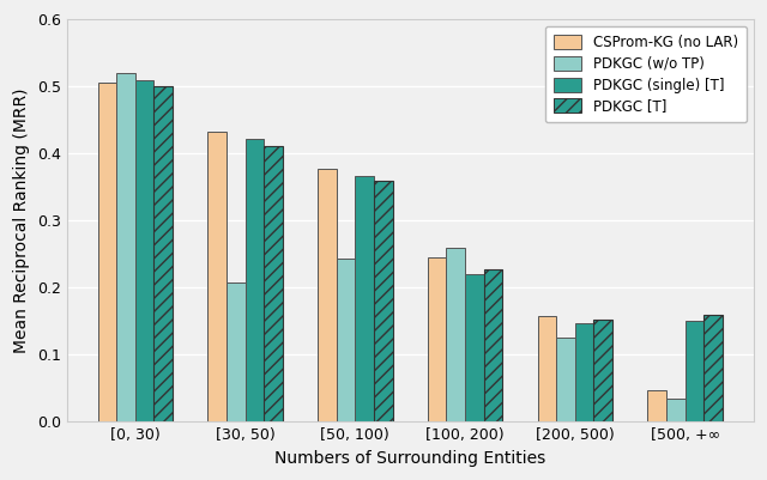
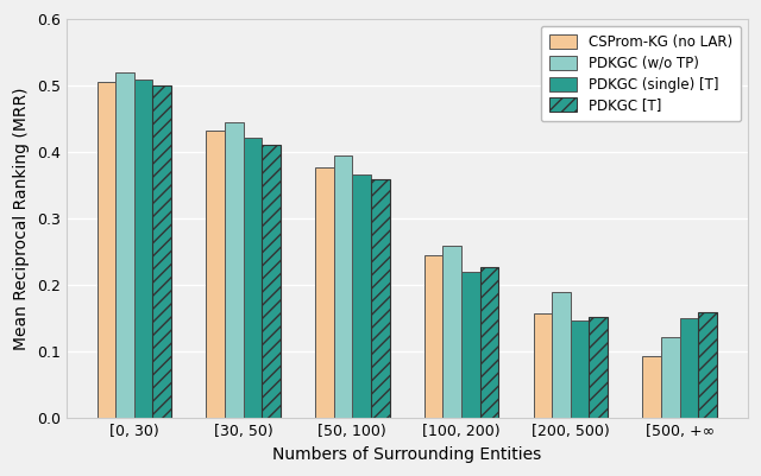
PDKGC (w/o TP)/[30, 50): 0.208 -> 0.445
PDKGC (w/o TP)/[50, 100): 0.244 -> 0.395
PDKGC (w/o TP)/[200, 500): 0.126 -> 0.190
CSProm-KG (no LAR)/[500, +∞: 0.048 -> 0.093
PDKGC (w/o TP)/[500, +∞: 0.034 -> 0.123
